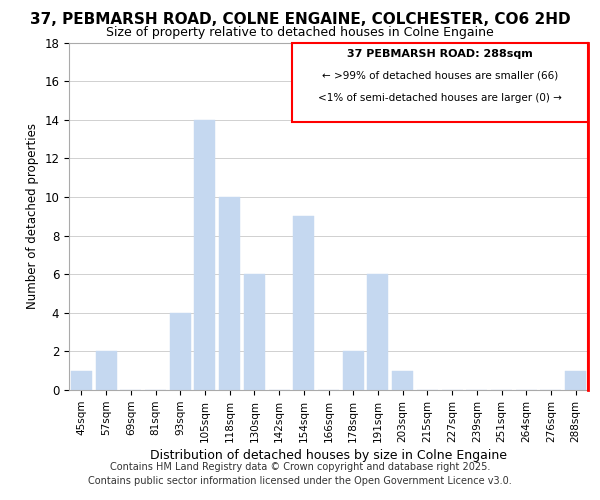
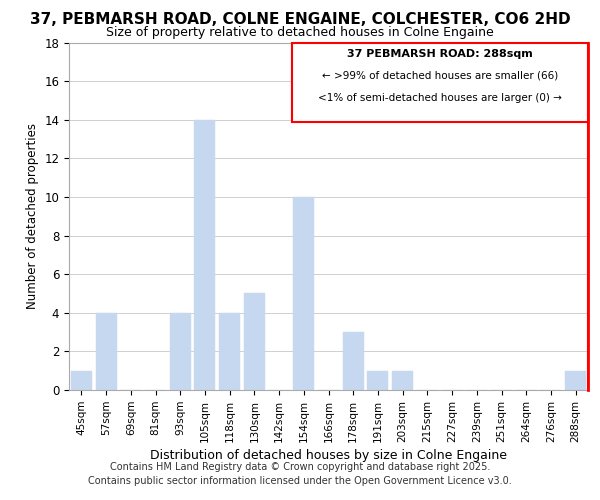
57sqm: 2 -> 4
118sqm: 10 -> 4
130sqm: 6 -> 5
154sqm: 9 -> 10
178sqm: 2 -> 3
191sqm: 6 -> 1
